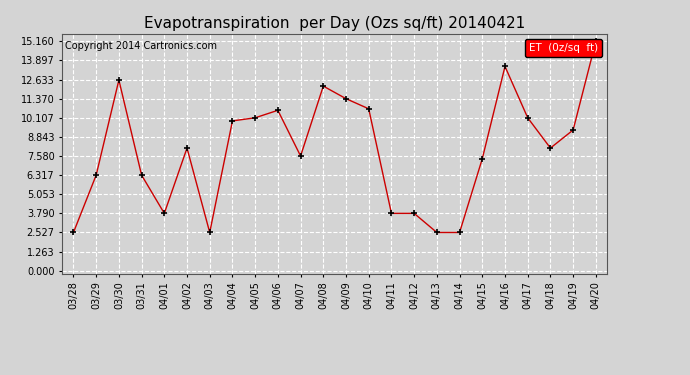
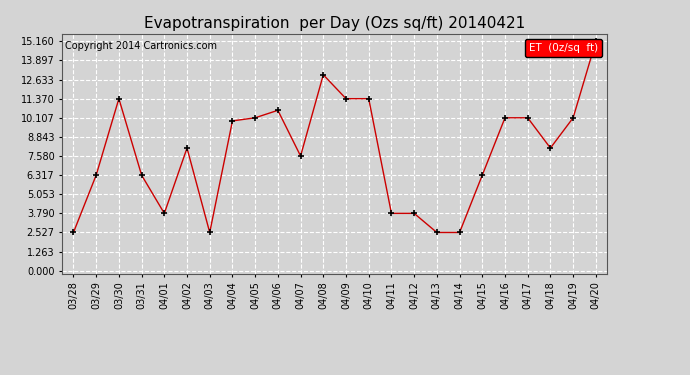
03/30: 12.6 -> 11.4
04/08: 12.2 -> 12.9
04/10: 10.7 -> 11.4
04/15: 7.4 -> 6.3
04/16: 13.5 -> 10.1
04/19: 9.3 -> 10.1
